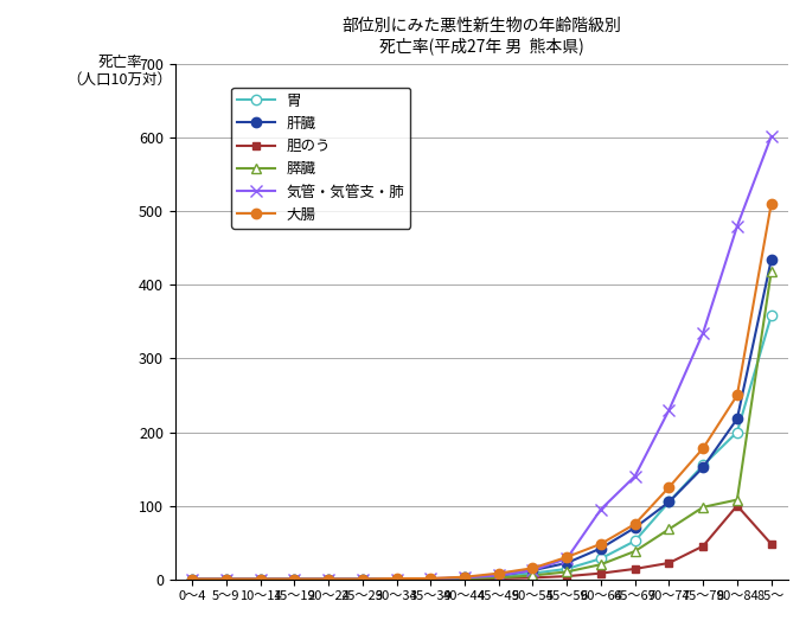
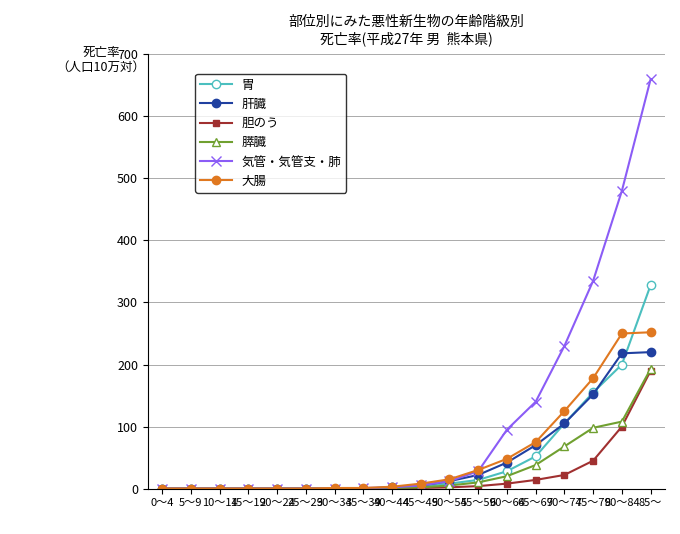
胃/85～: 358 -> 328
肝臓/85～: 434 -> 220
胆のう/85～: 48 -> 190
膵臓/85～: 418 -> 193
気管・気管支・肺/85～: 602 -> 660
大腸/85～: 510 -> 252
